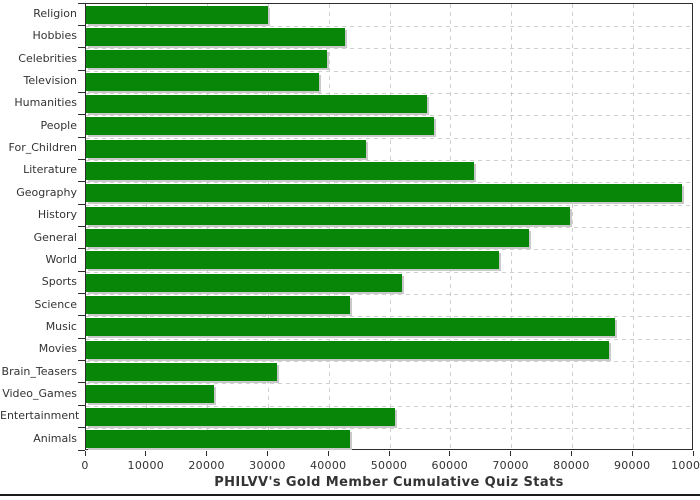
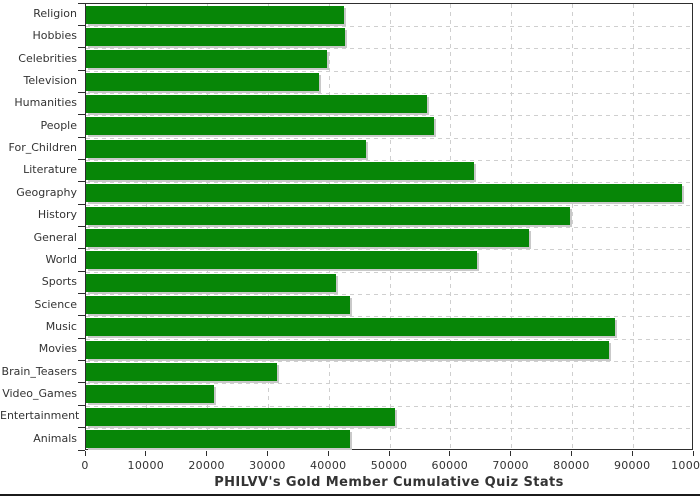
Religion: 30000 -> 42000
World: 68000 -> 64000
Sports: 52000 -> 41000
